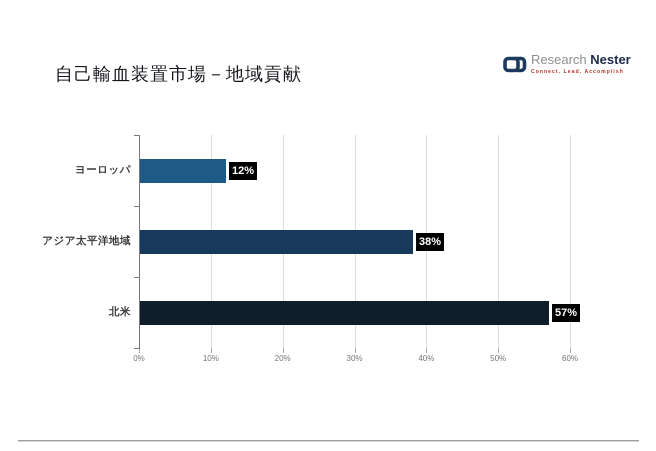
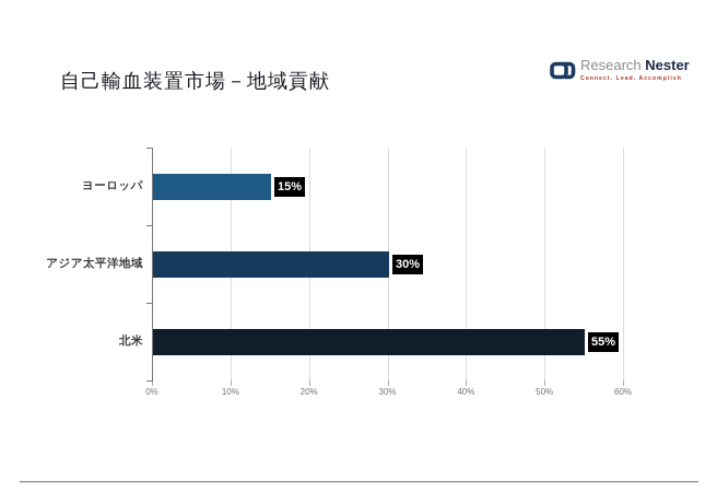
ヨーロッパ: 12% -> 15%
アジア太平洋地域: 38% -> 30%
北米: 57% -> 55%
